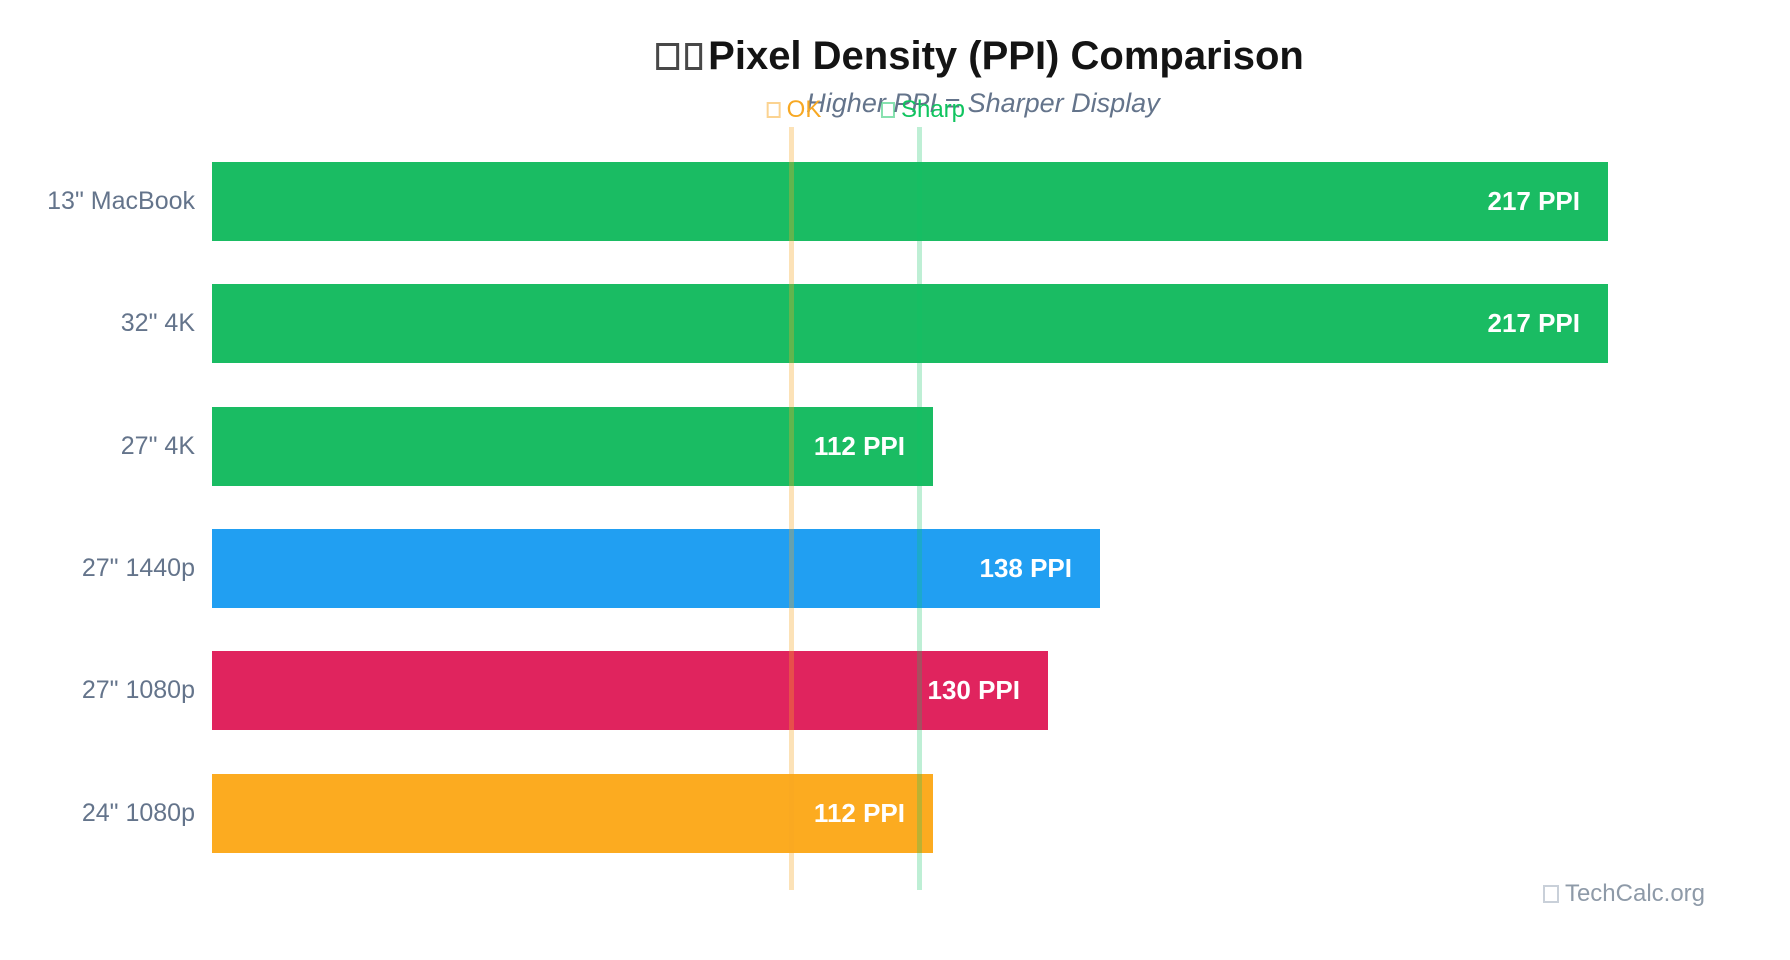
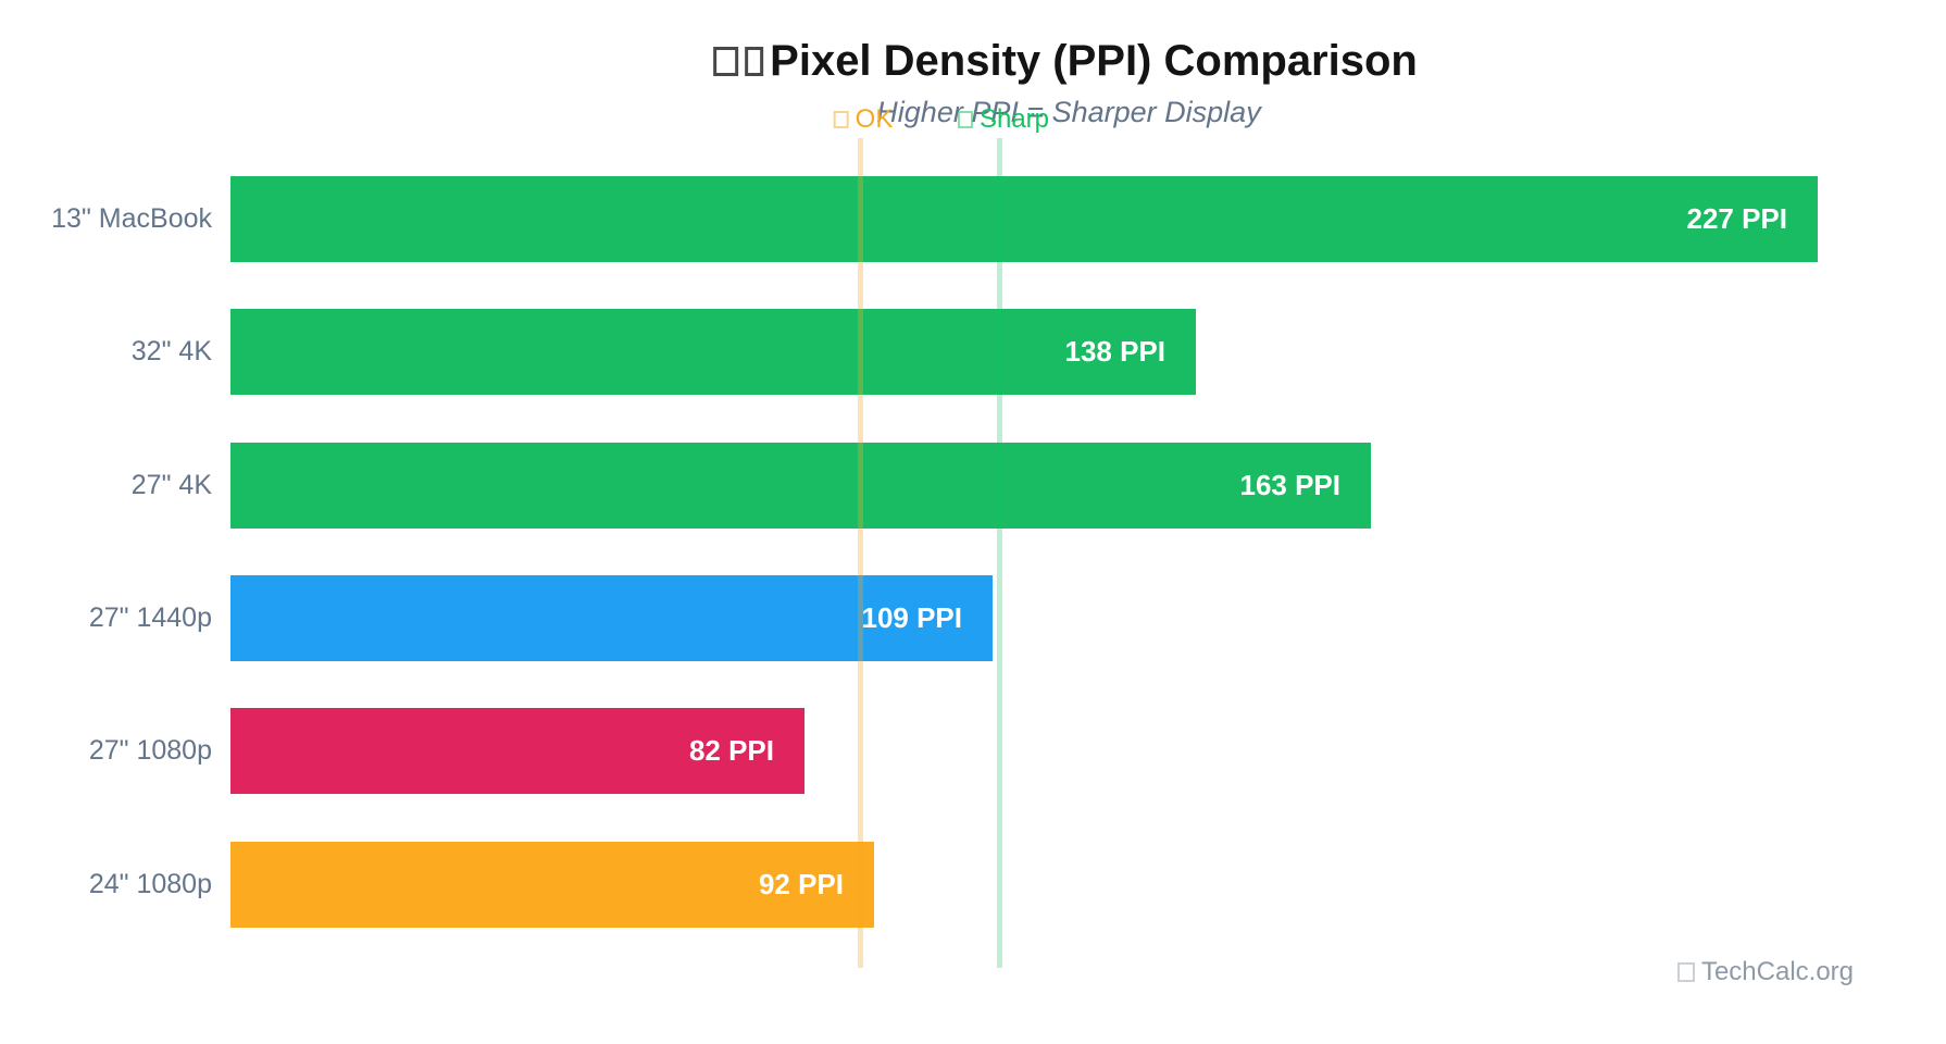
13" MacBook: 217 -> 227
32" 4K: 217 -> 138
27" 4K: 112 -> 163
27" 1440p: 138 -> 109
27" 1080p: 130 -> 82
24" 1080p: 112 -> 92
